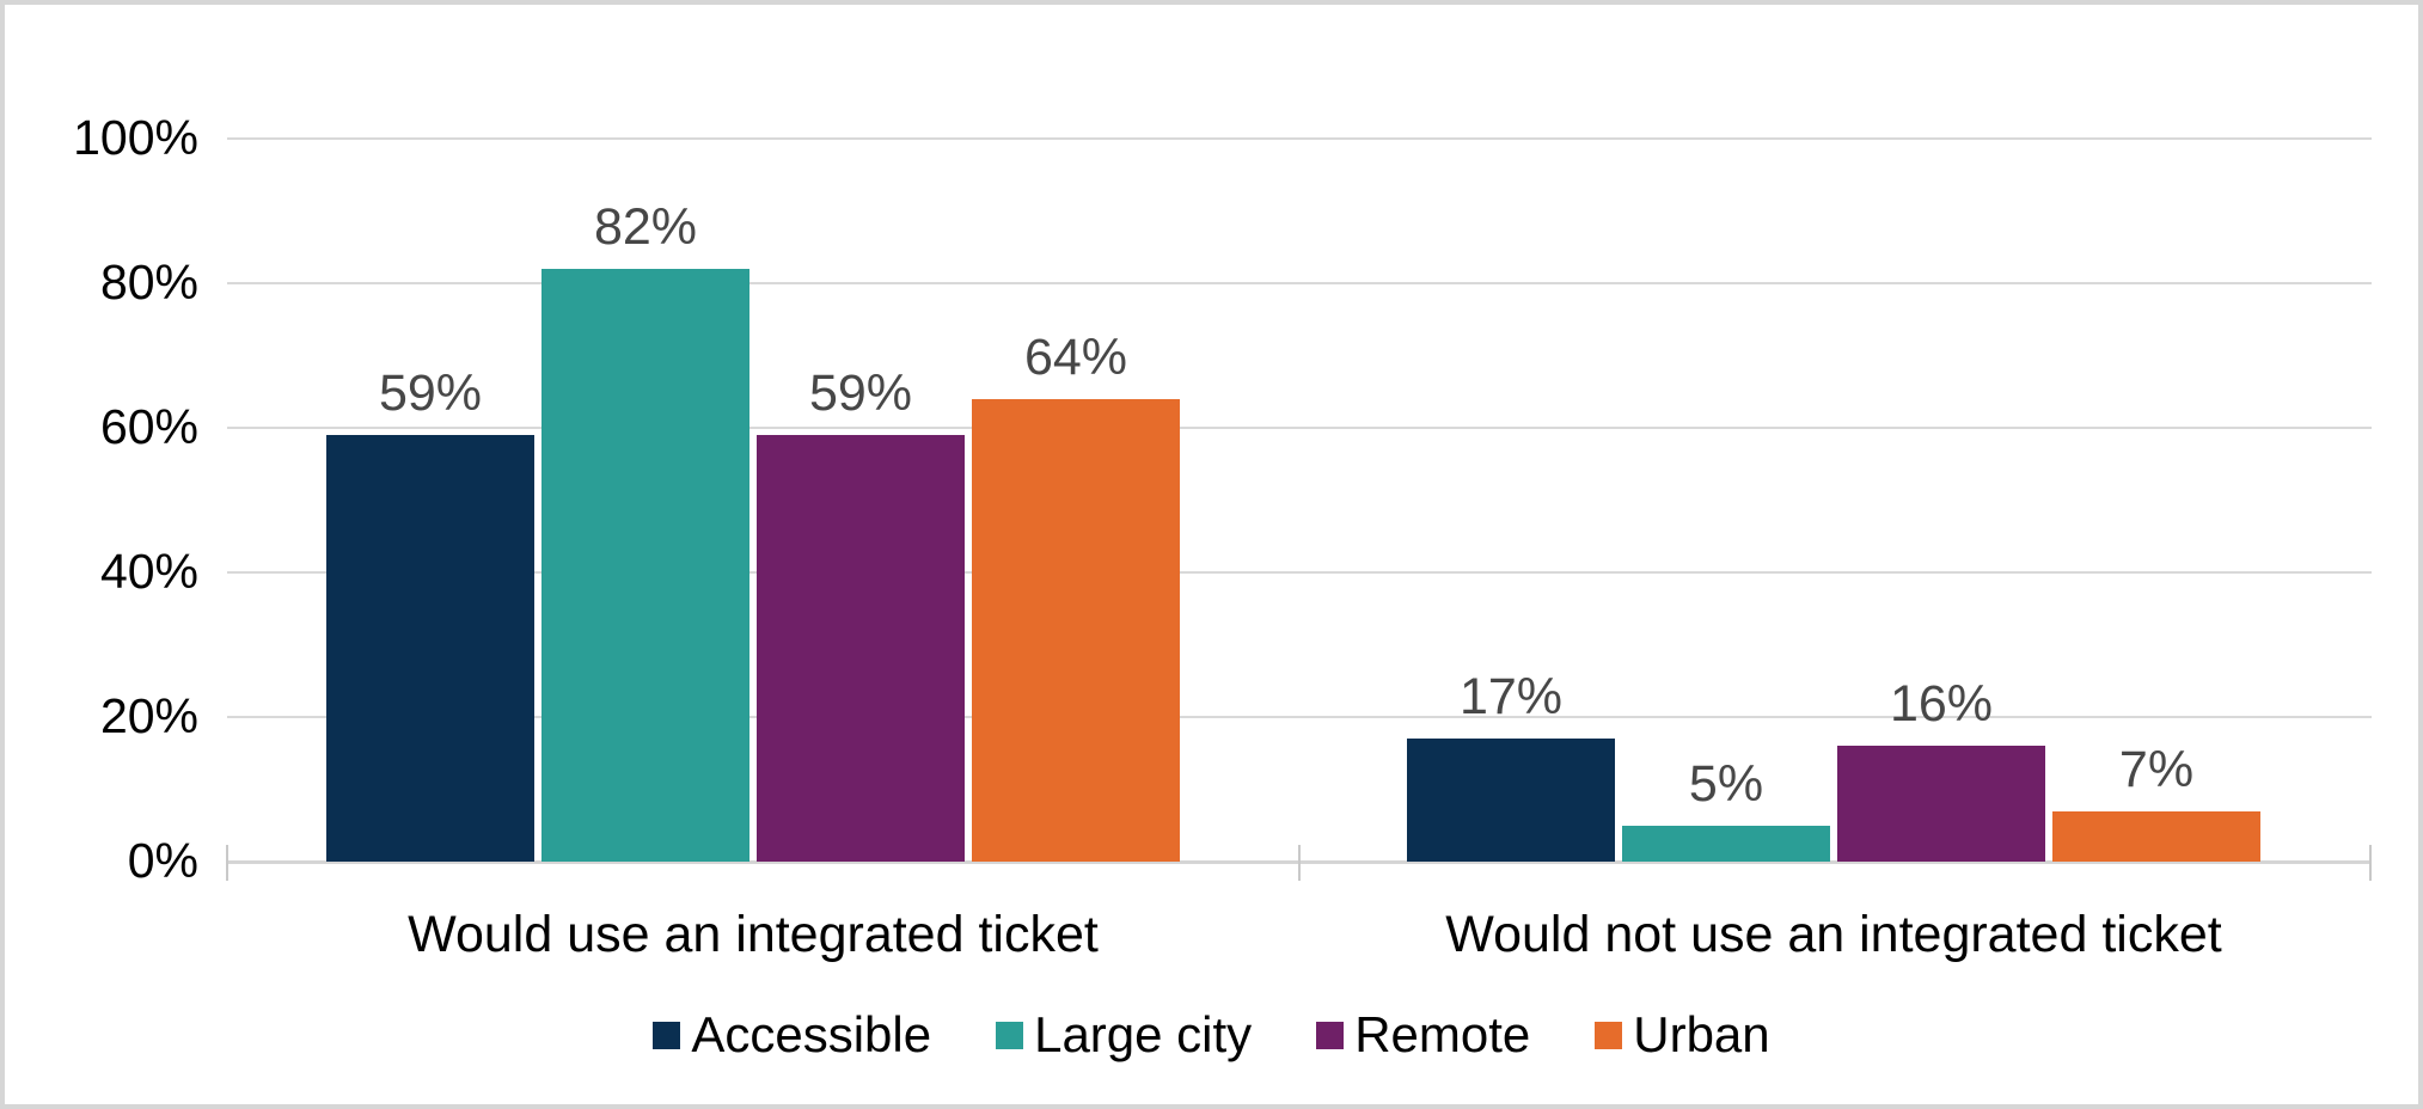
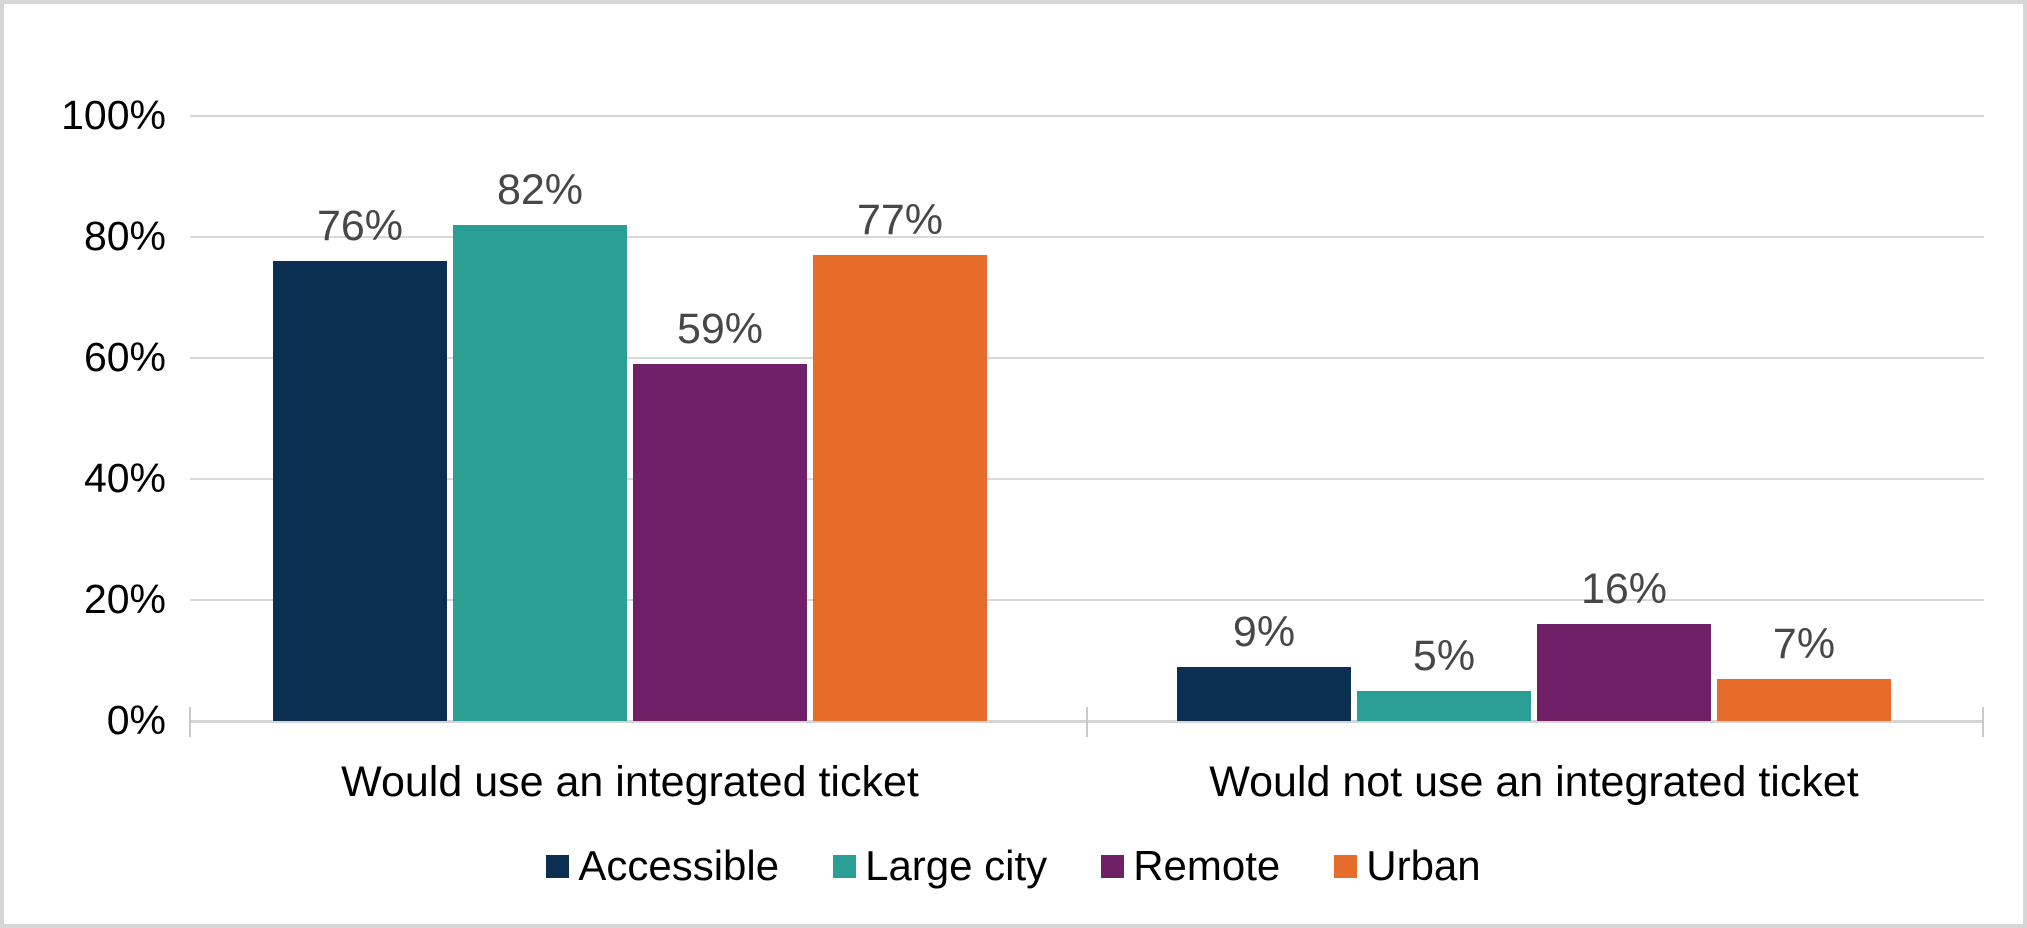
Accessible/Would use an integrated ticket: 59% -> 76%
Urban/Would use an integrated ticket: 64% -> 77%
Accessible/Would not use an integrated ticket: 17% -> 9%
